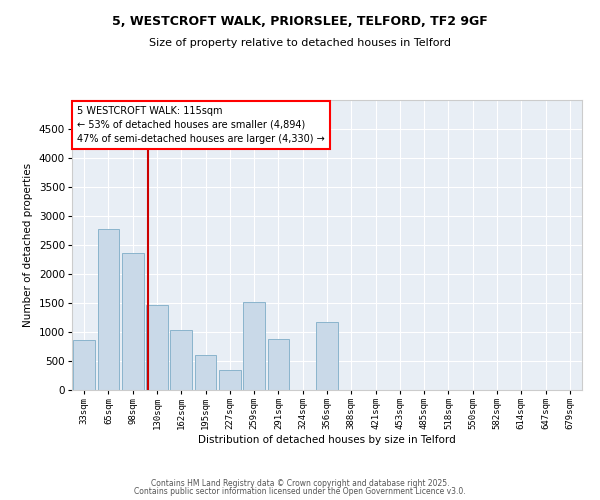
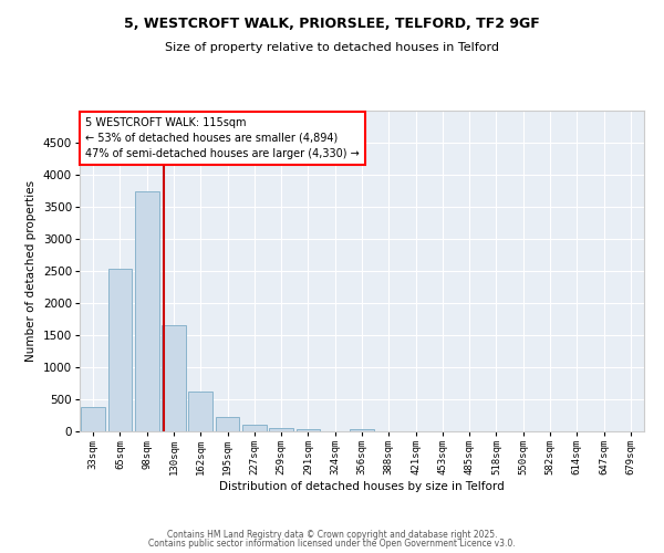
33sqm: 860 -> 380
65sqm: 2780 -> 2530
98sqm: 2360 -> 3750
130sqm: 1460 -> 1660
162sqm: 1040 -> 620
195sqm: 600 -> 220
227sqm: 340 -> 100
259sqm: 1520 -> 50
291sqm: 880 -> 40
356sqm: 1180 -> 40
